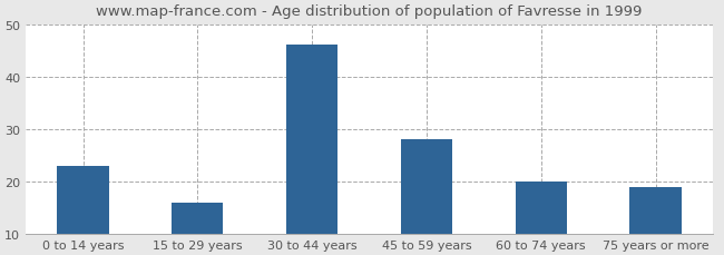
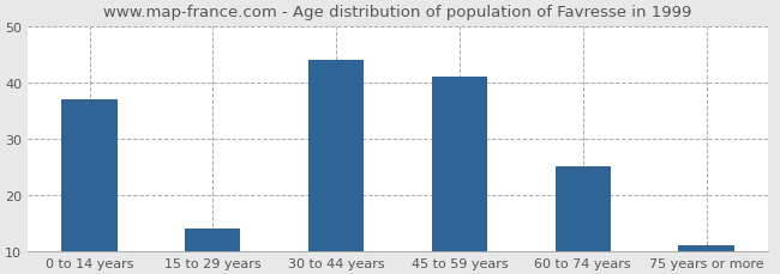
0 to 14 years: 23 -> 37
15 to 29 years: 16 -> 14
30 to 44 years: 46 -> 44
45 to 59 years: 28 -> 41
60 to 74 years: 20 -> 25
75 years or more: 19 -> 11
